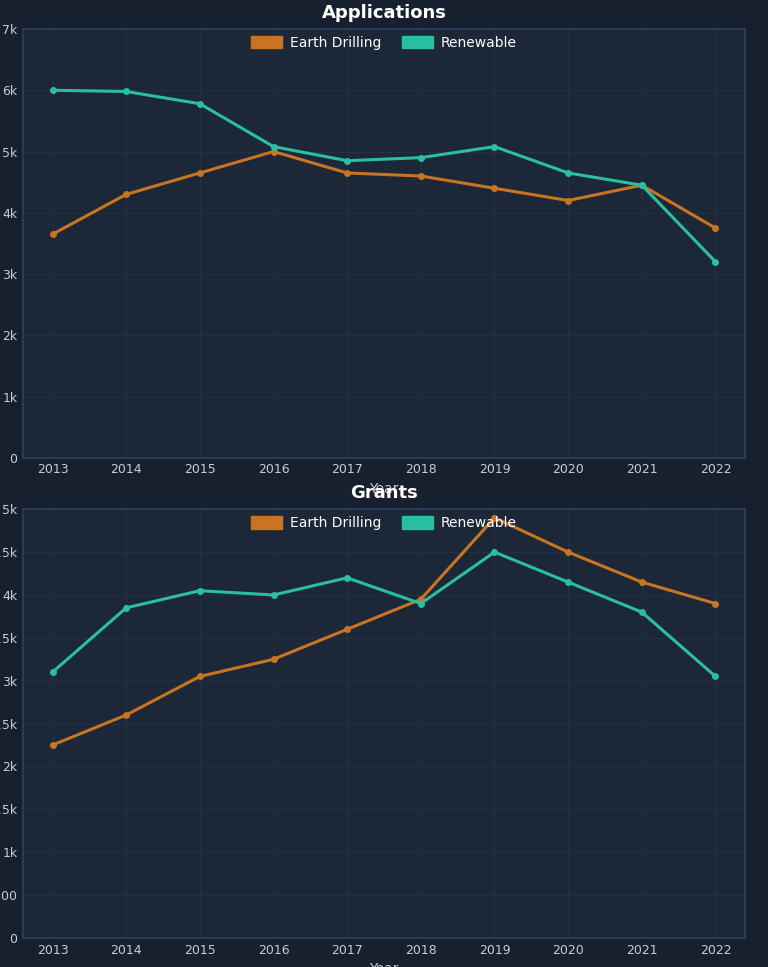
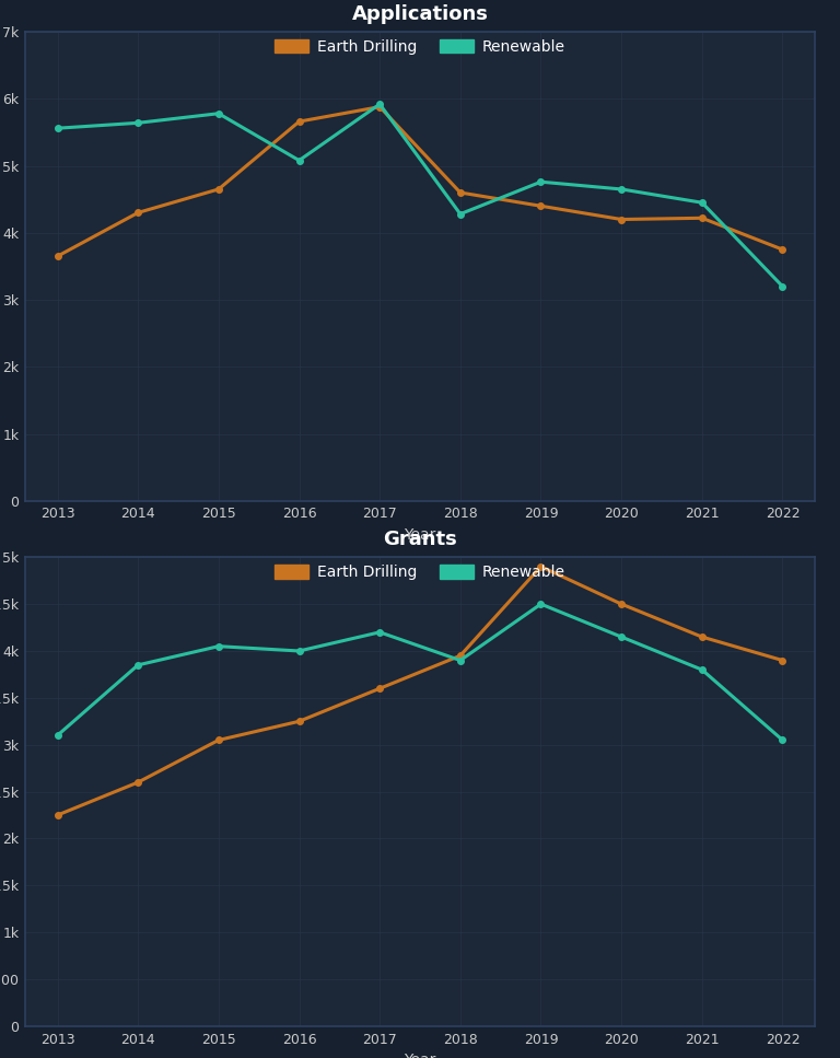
Applications/Renewable/2013: 6.00k -> 5.56k
Applications/Renewable/2014: 5.98k -> 5.64k
Applications/Earth Drilling/2016: 5.00k -> 5.66k
Applications/Earth Drilling/2017: 4.65k -> 5.88k
Applications/Renewable/2017: 4.85k -> 5.92k
Applications/Renewable/2018: 4.90k -> 4.28k
Applications/Renewable/2019: 5.08k -> 4.76k
Applications/Earth Drilling/2021: 4.45k -> 4.22k
